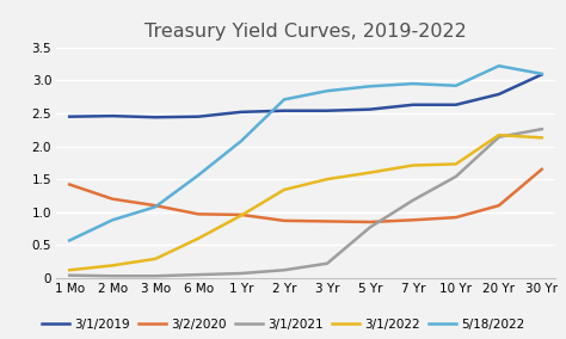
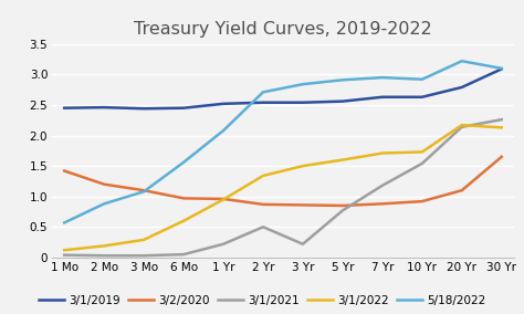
3/1/2021/1 Yr: 0.07 -> 0.22
3/1/2021/2 Yr: 0.12 -> 0.50
